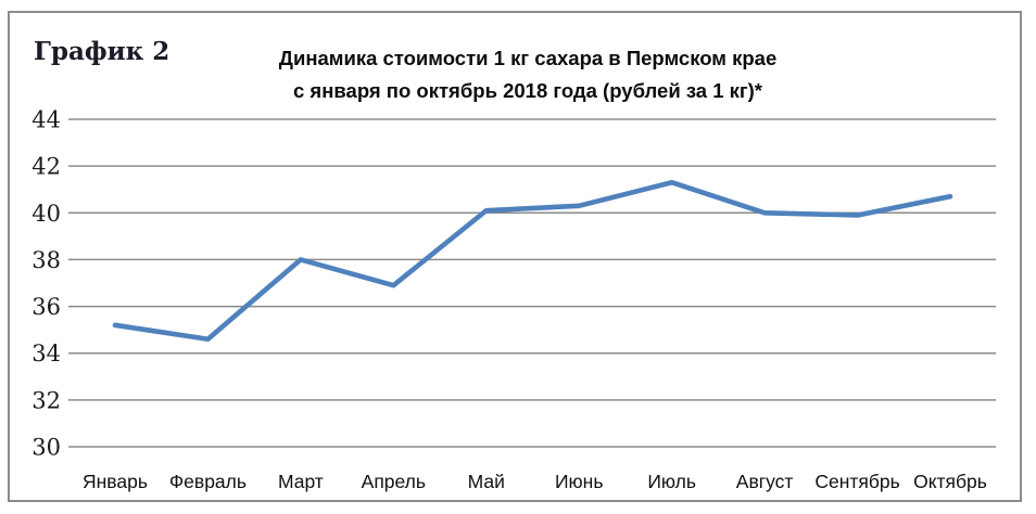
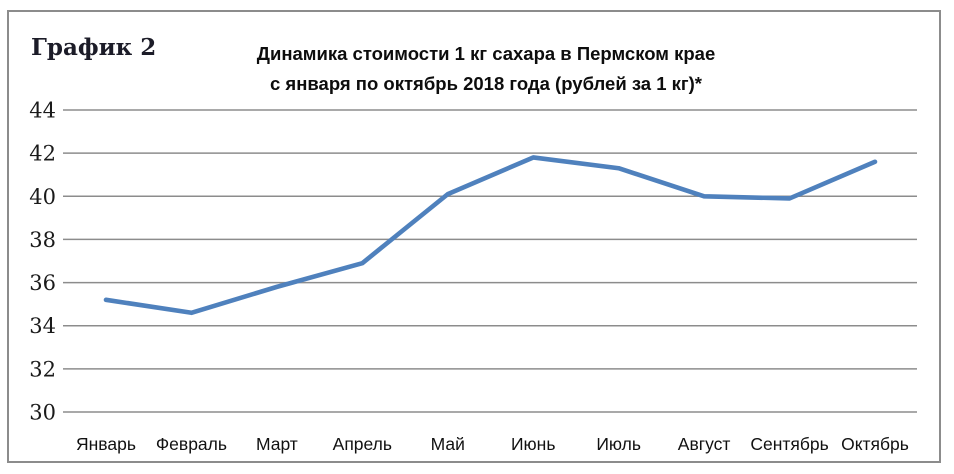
Март: 38.0 -> 35.8
Июнь: 40.3 -> 41.8
Октябрь: 40.7 -> 41.6
